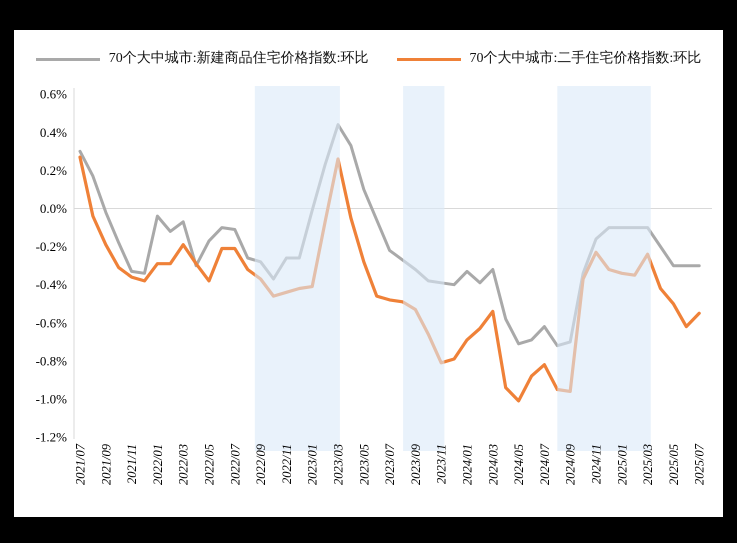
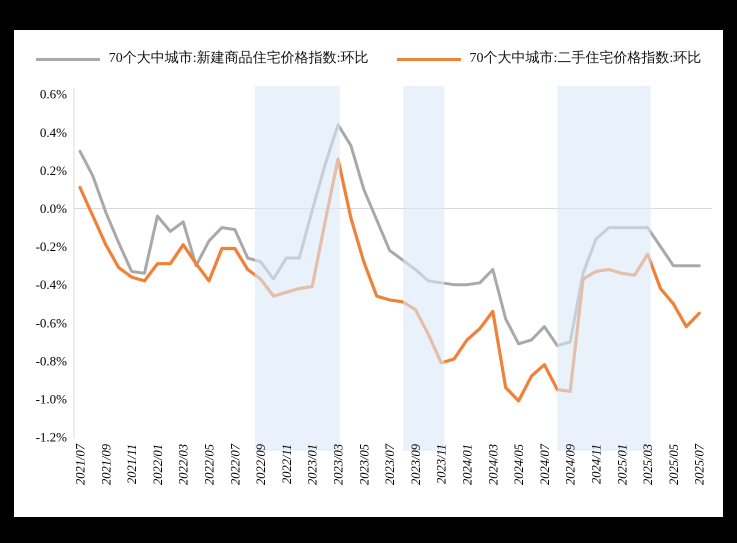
70个大中城市:二手住宅价格指数:环比/2021/07: 0.27% -> 0.11%
70个大中城市:新建商品住宅价格指数:环比/2024/01: -0.33% -> -0.40%
70个大中城市:二手住宅价格指数:环比/2024/11: -0.23% -> -0.33%
